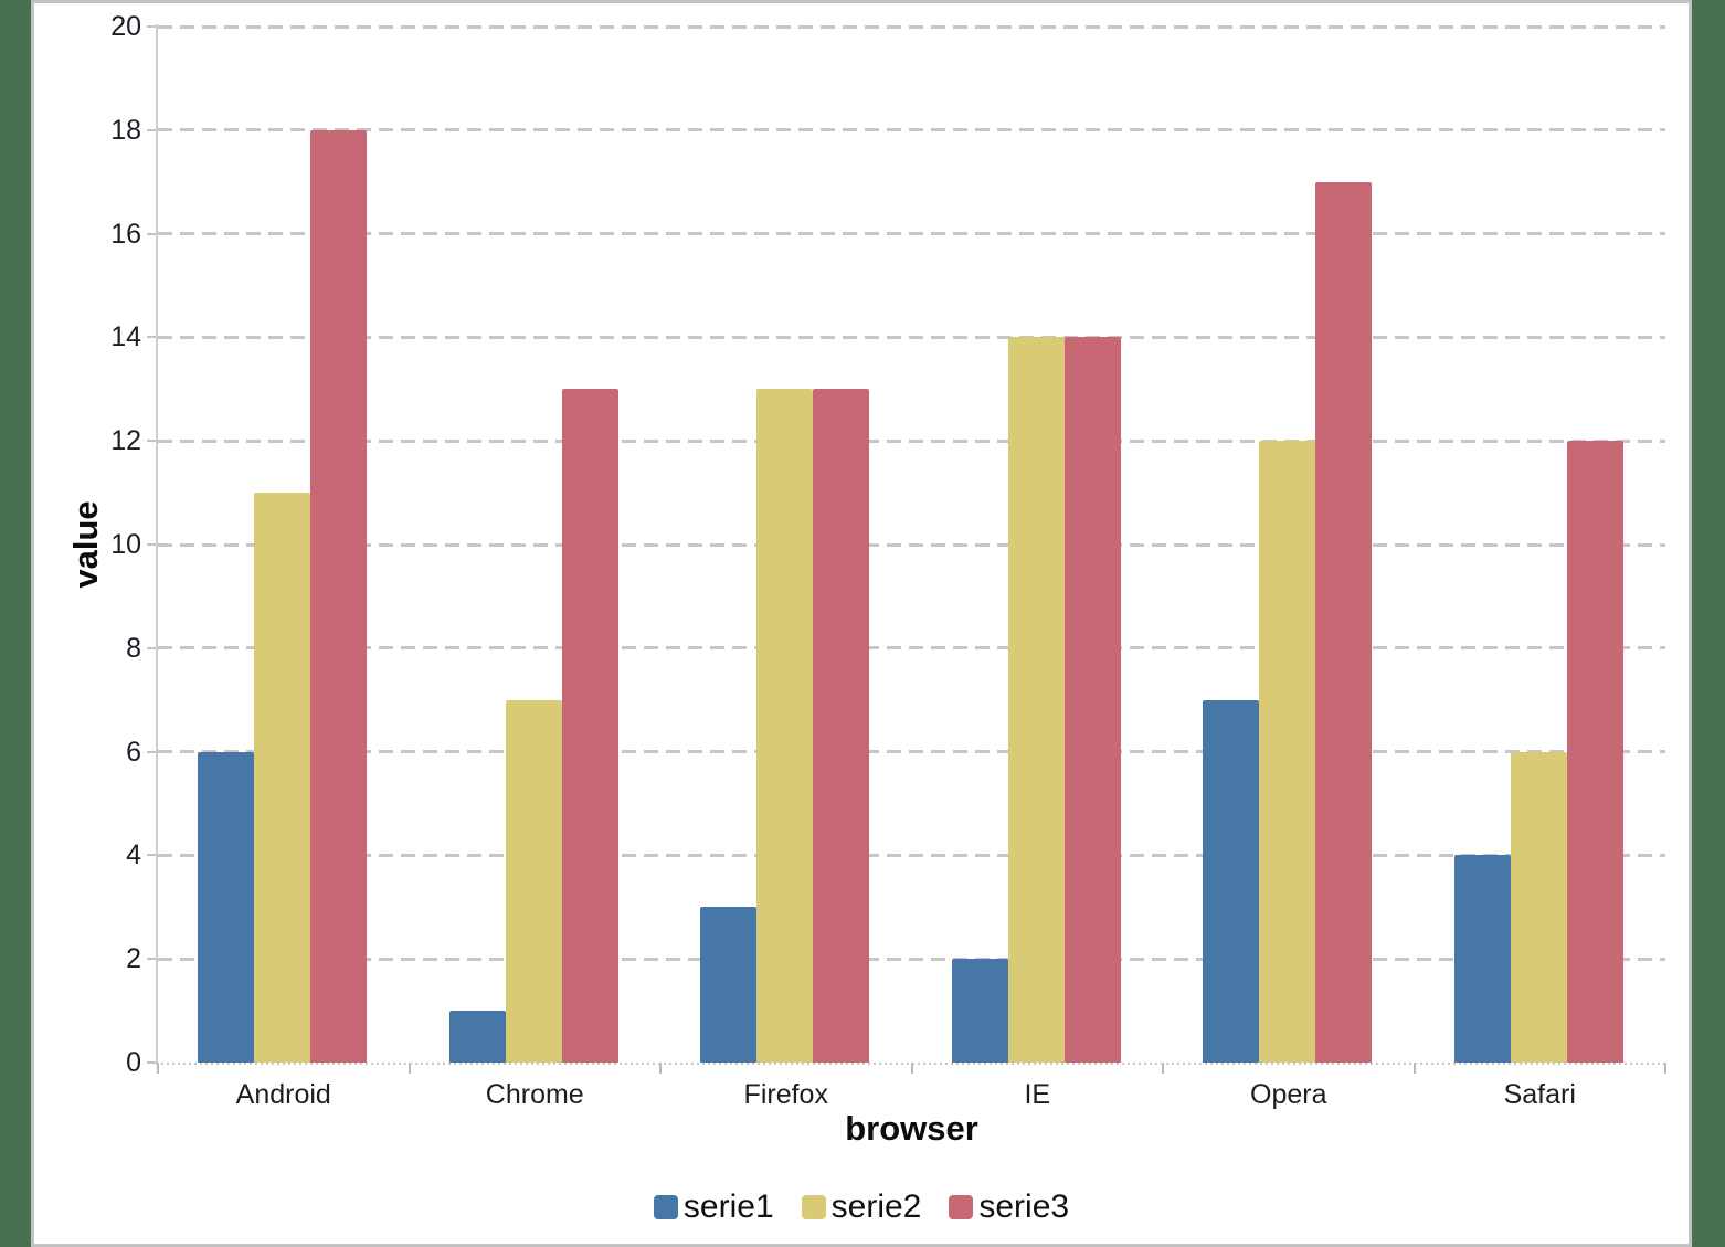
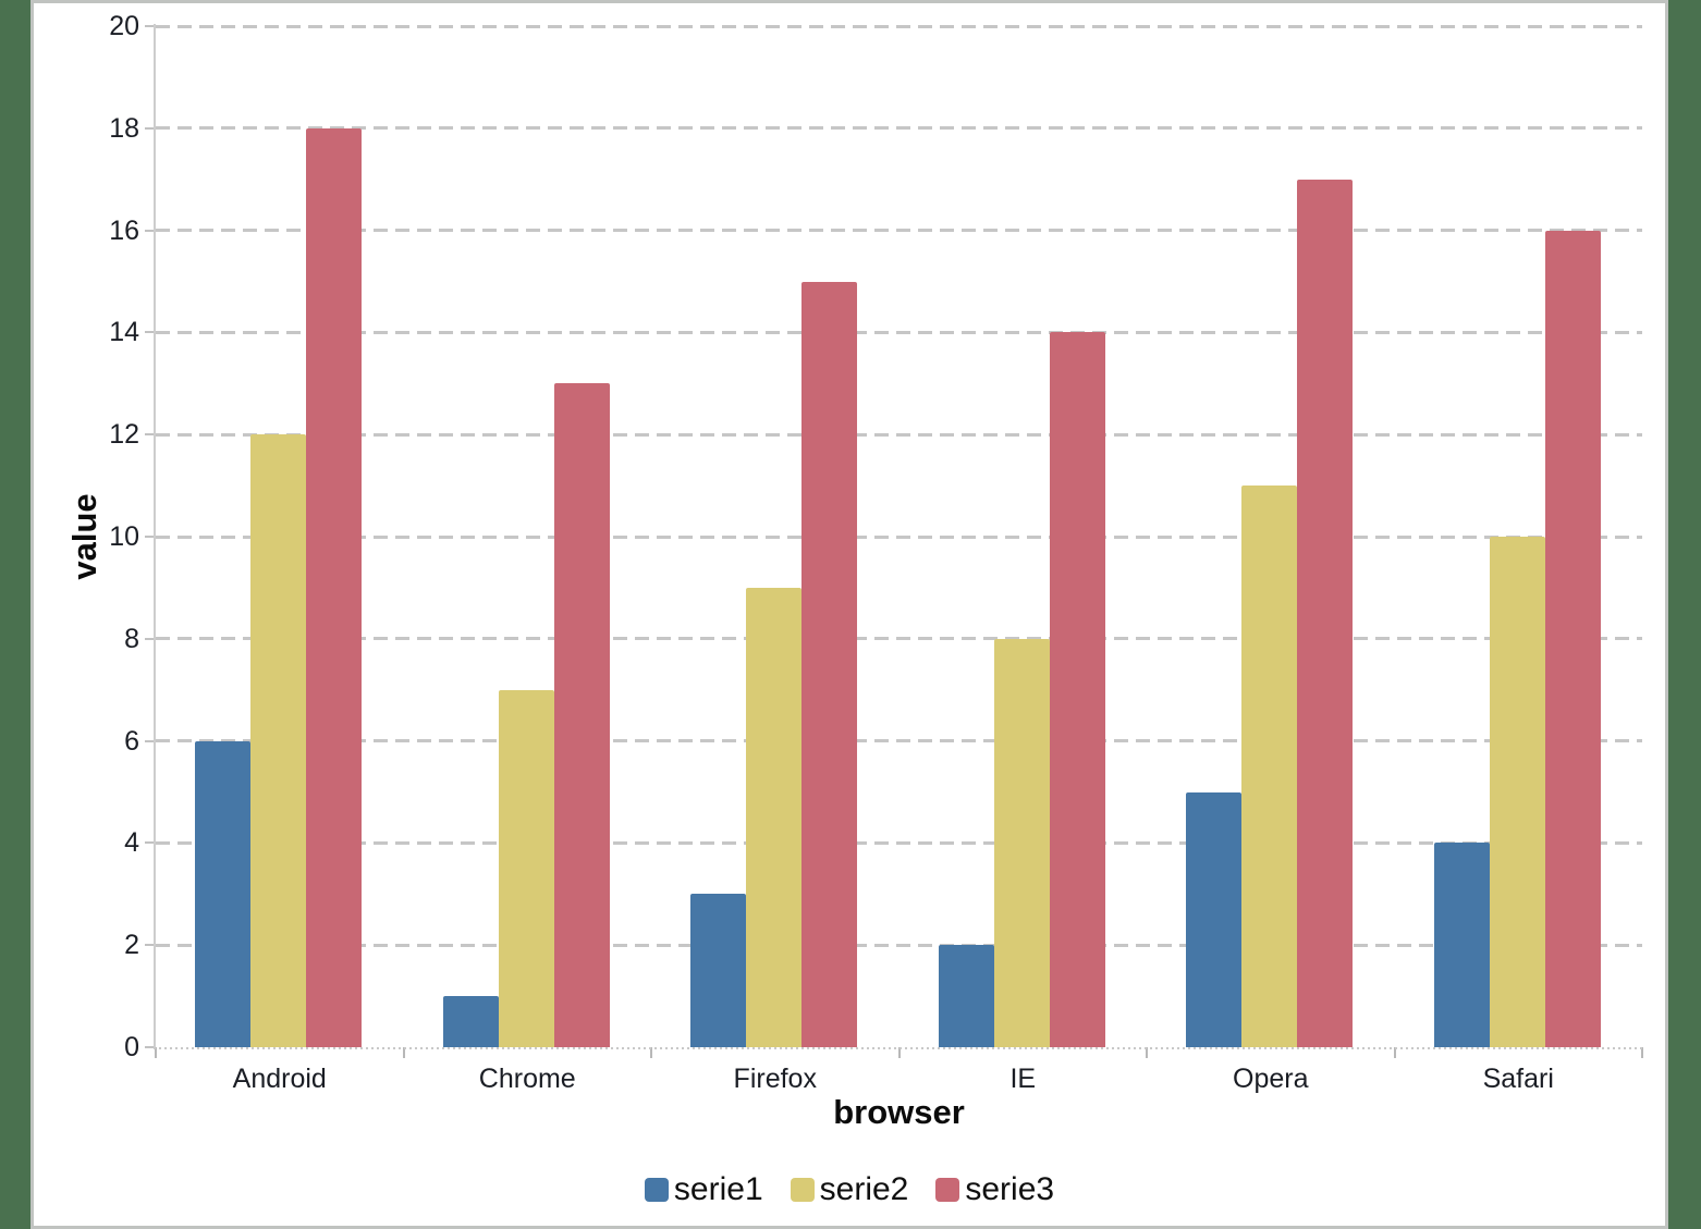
serie2/Android: 11 -> 12
serie2/Firefox: 13 -> 9
serie3/Firefox: 13 -> 15
serie2/IE: 14 -> 8
serie1/Opera: 7 -> 5
serie2/Opera: 12 -> 11
serie2/Safari: 6 -> 10
serie3/Safari: 12 -> 16
